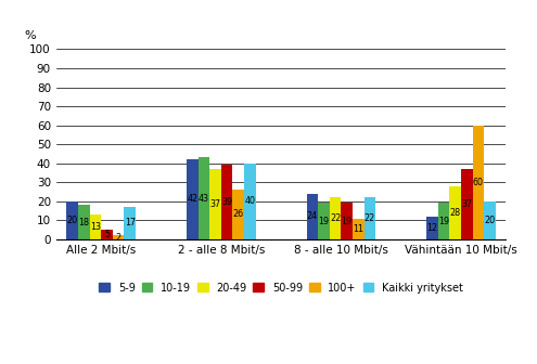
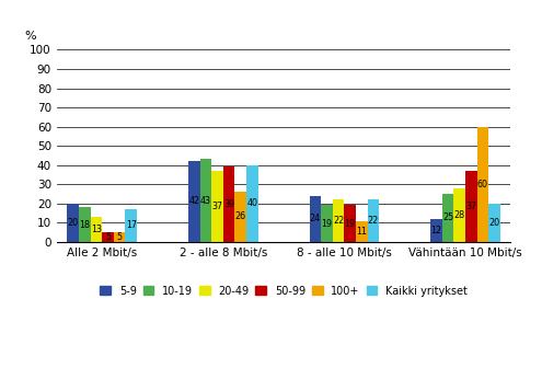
100+/Alle 2 Mbit/s: 2 -> 5
10-19/Vähintään 10 Mbit/s: 19 -> 25
